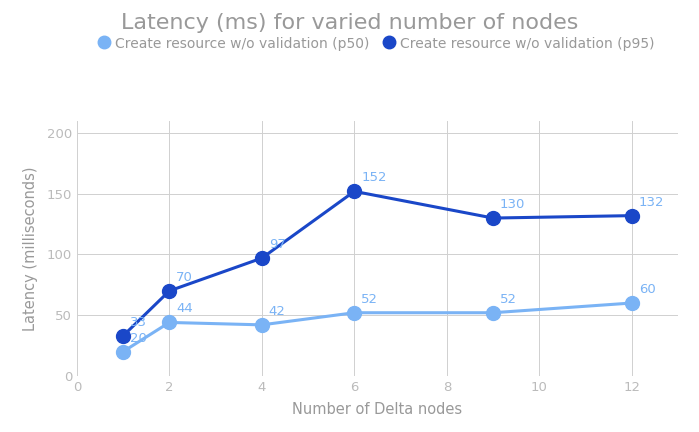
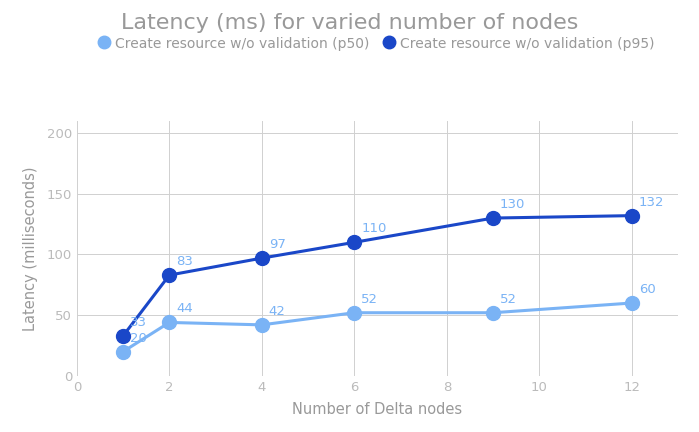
Create resource w/o validation (p95)/2: 70 -> 83
Create resource w/o validation (p95)/6: 152 -> 110
